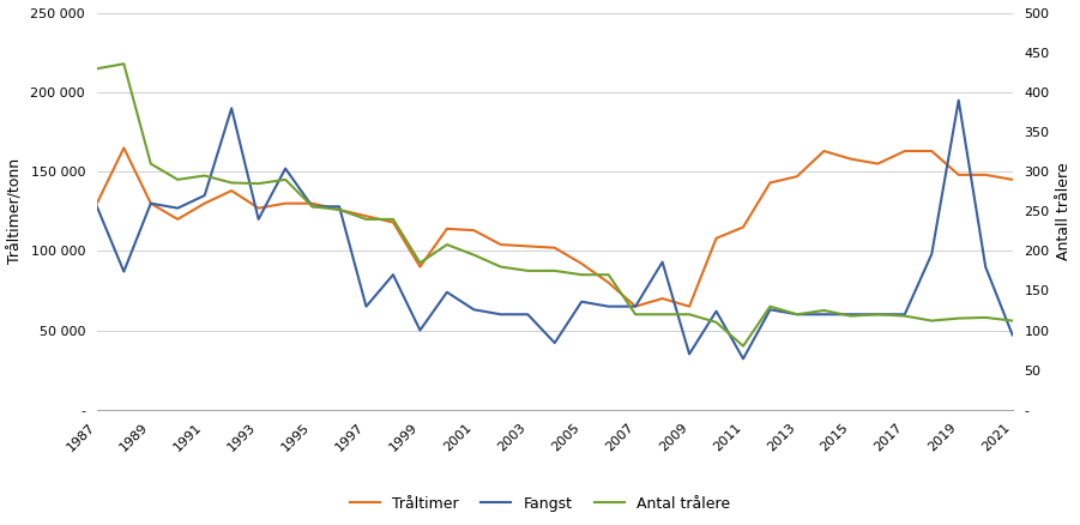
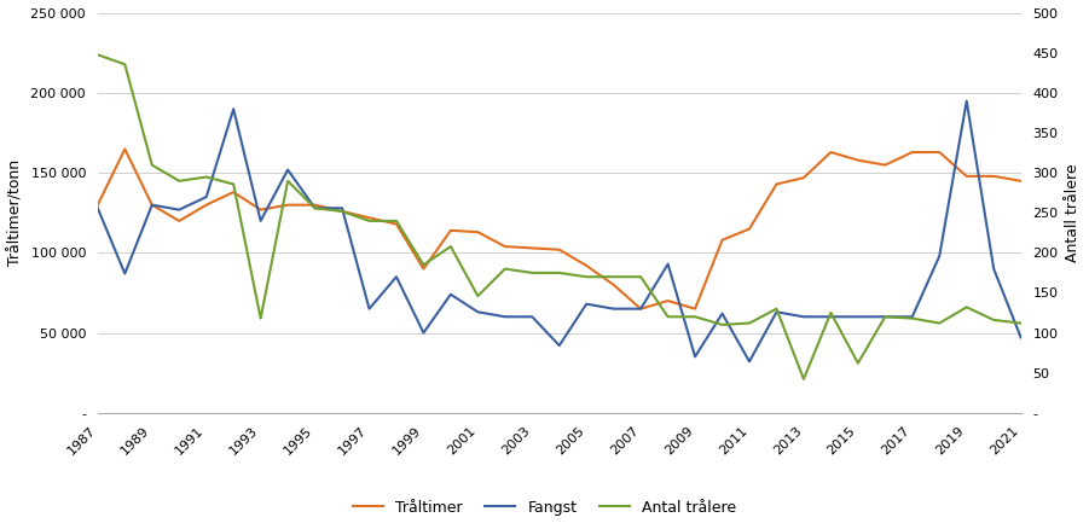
Antal trålere/1987: 430 -> 448
Antal trålere/1993: 285 -> 118
Antal trålere/2001: 195 -> 146
Antal trålere/2007: 120 -> 170
Antal trålere/2011: 80 -> 112
Antal trålere/2013: 120 -> 42
Antal trålere/2015: 118 -> 62
Antal trålere/2019: 115 -> 132
